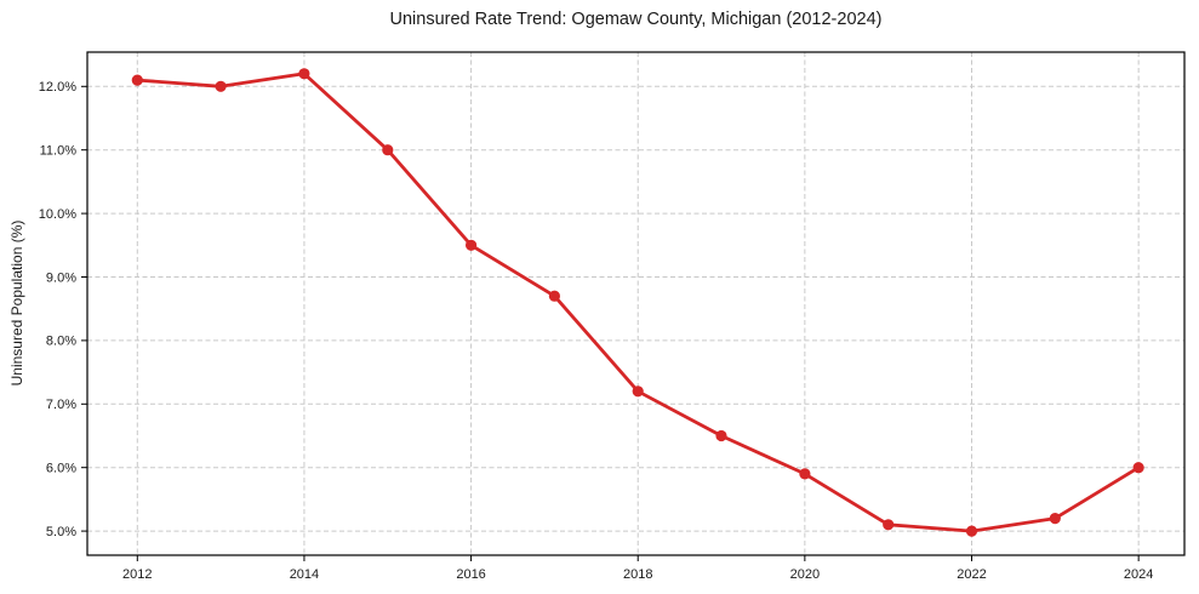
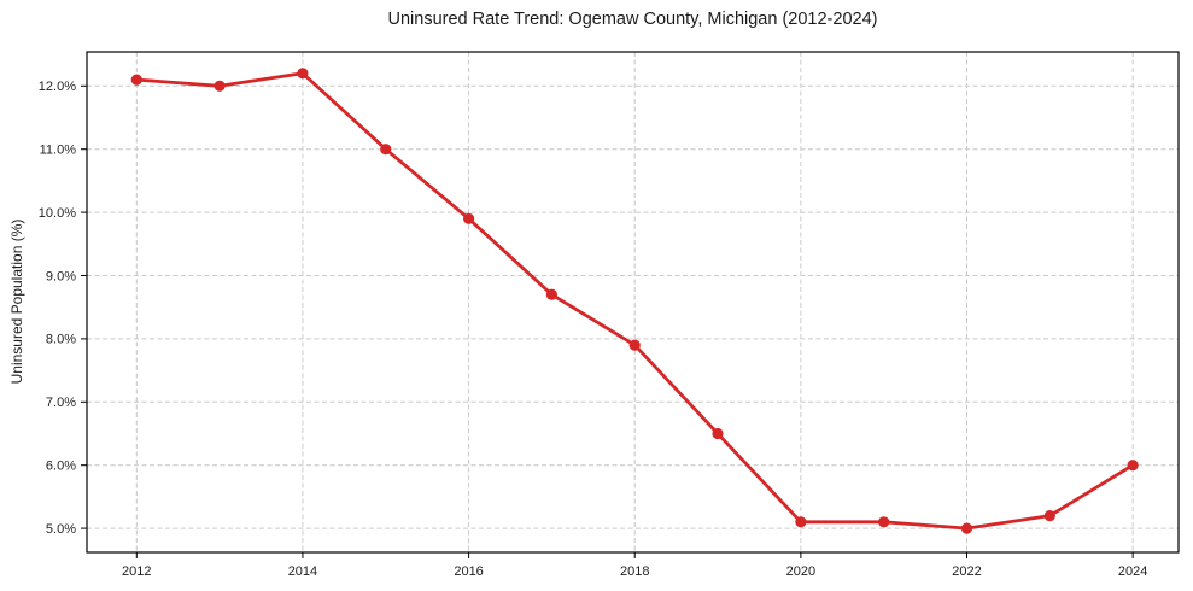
2016: 9.5% -> 9.9%
2018: 7.2% -> 7.9%
2020: 5.9% -> 5.1%
